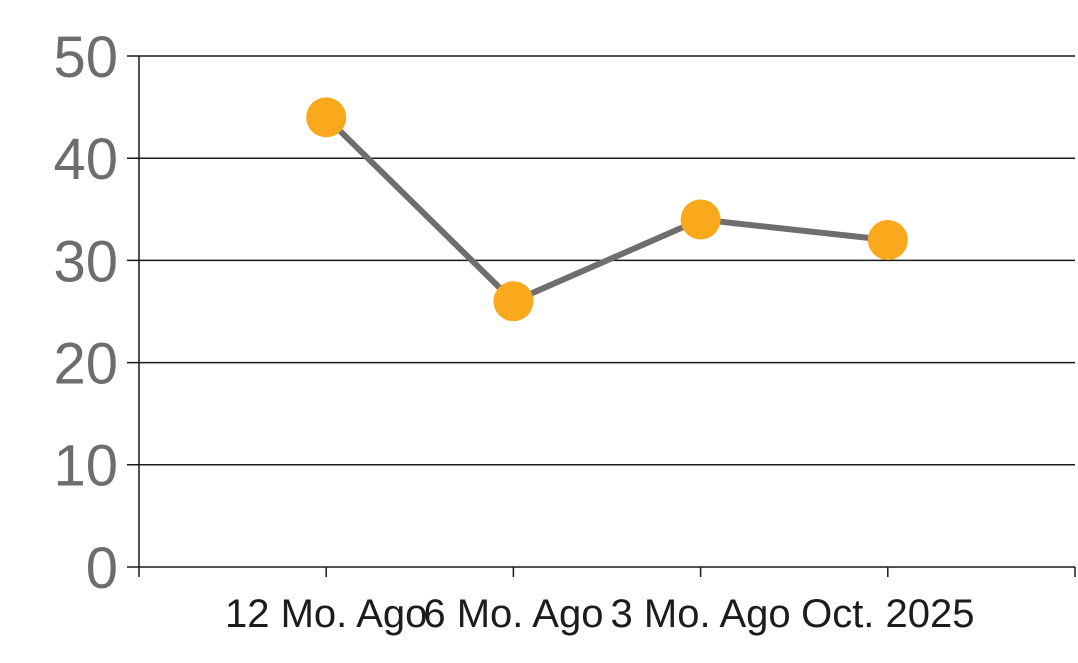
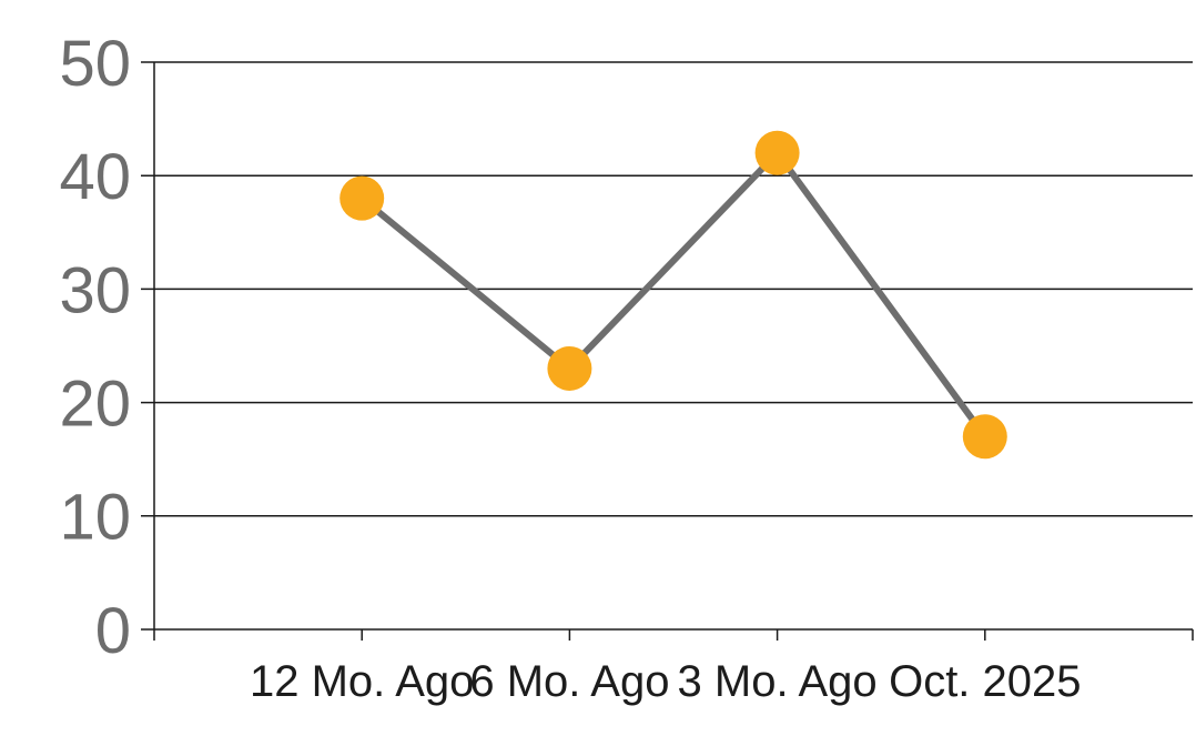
12 Mo. Ago: 44 -> 38
6 Mo. Ago: 26 -> 23
3 Mo. Ago: 34 -> 42
Oct. 2025: 32 -> 17
